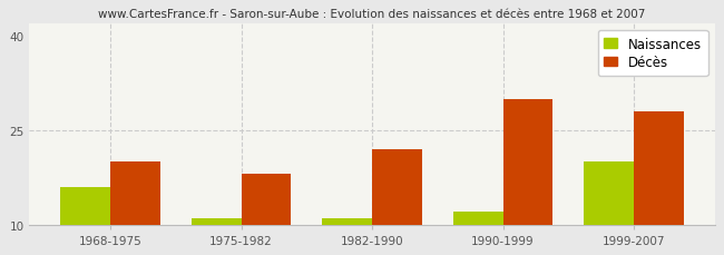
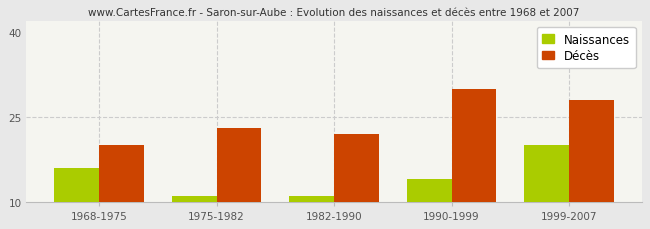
Décès/1975-1982: 18 -> 23
Naissances/1990-1999: 12 -> 14
